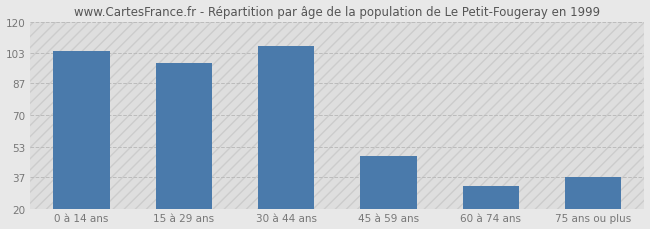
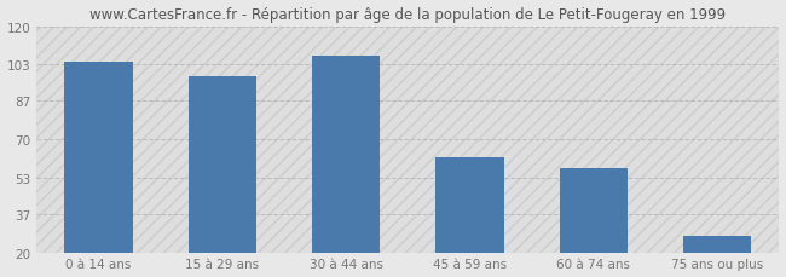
45 à 59 ans: 48 -> 62
60 à 74 ans: 32 -> 57
75 ans ou plus: 37 -> 27
